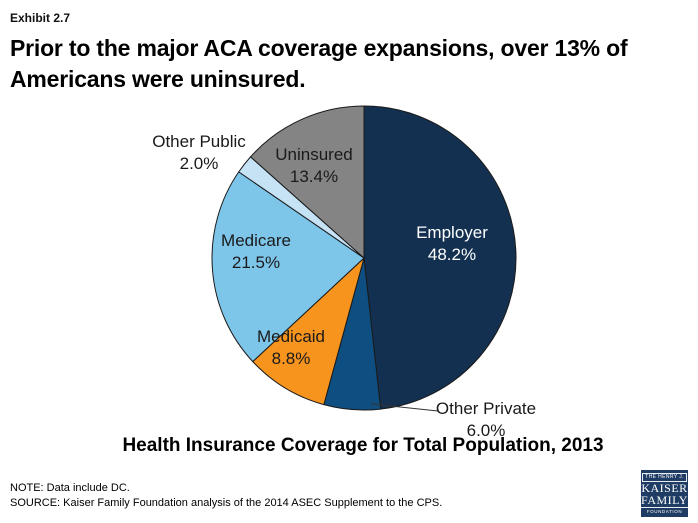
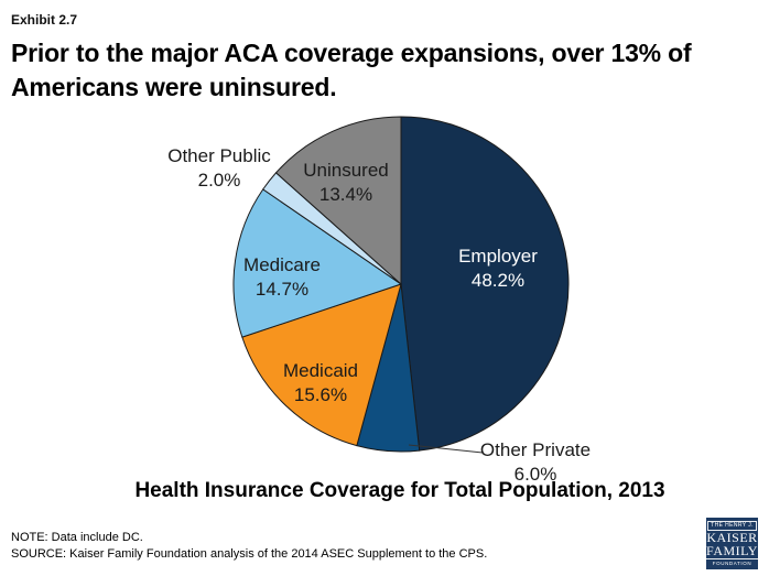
Medicaid: 8.8% -> 15.6%
Medicare: 21.5% -> 14.7%
